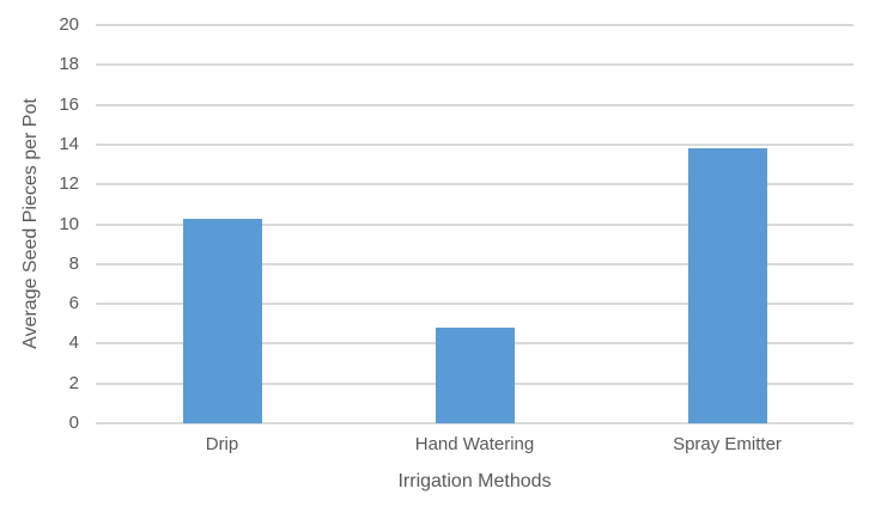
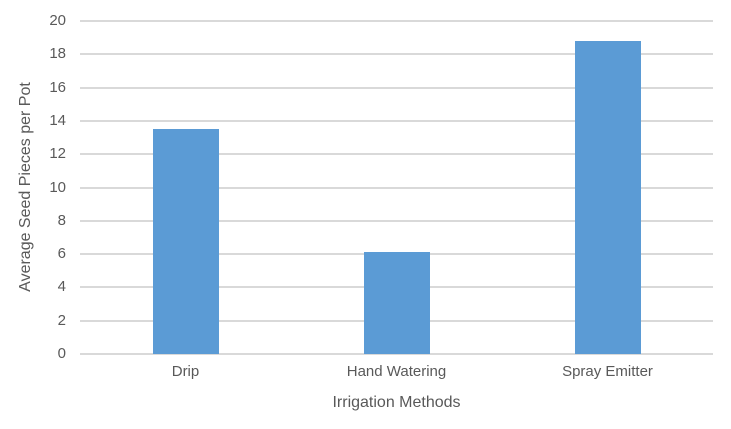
Drip: 10.3 -> 13.5
Hand Watering: 4.8 -> 6.1
Spray Emitter: 13.8 -> 18.8
